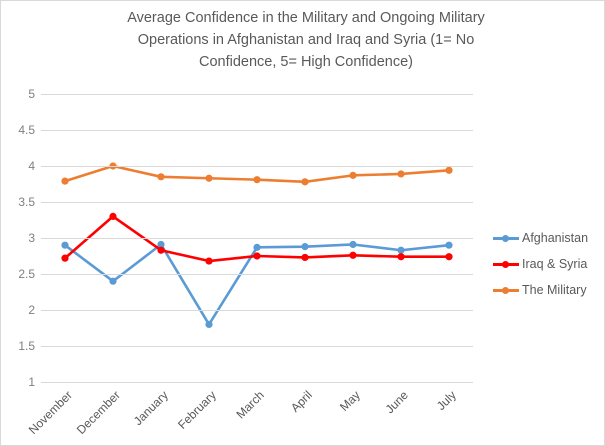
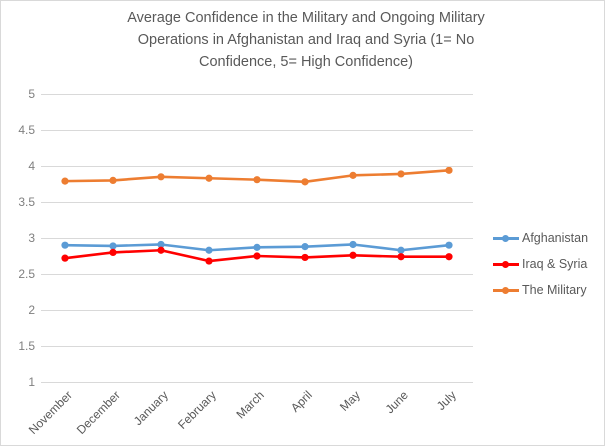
Afghanistan/December: 2.4 -> 2.9
Iraq & Syria/December: 3.3 -> 2.8
The Military/December: 4.0 -> 3.8
Afghanistan/February: 1.8 -> 2.8
